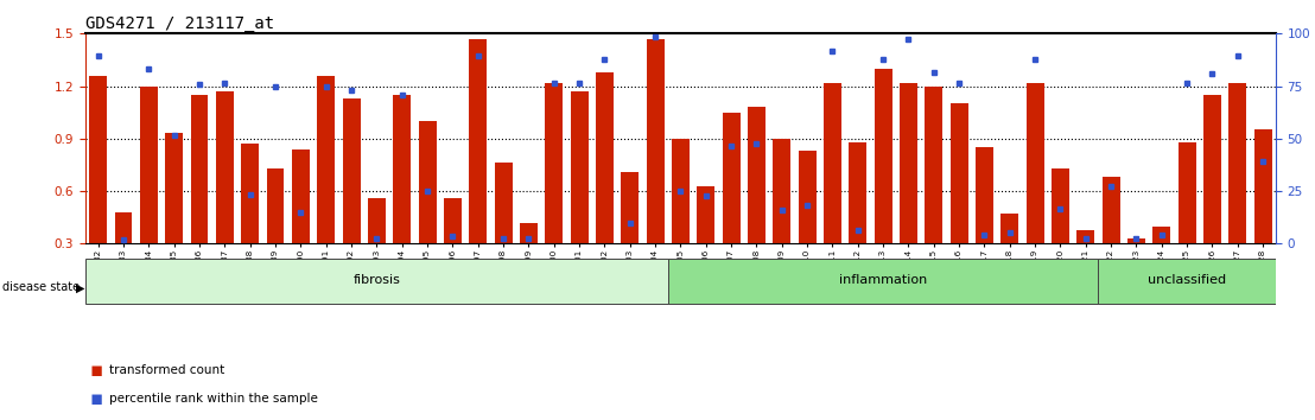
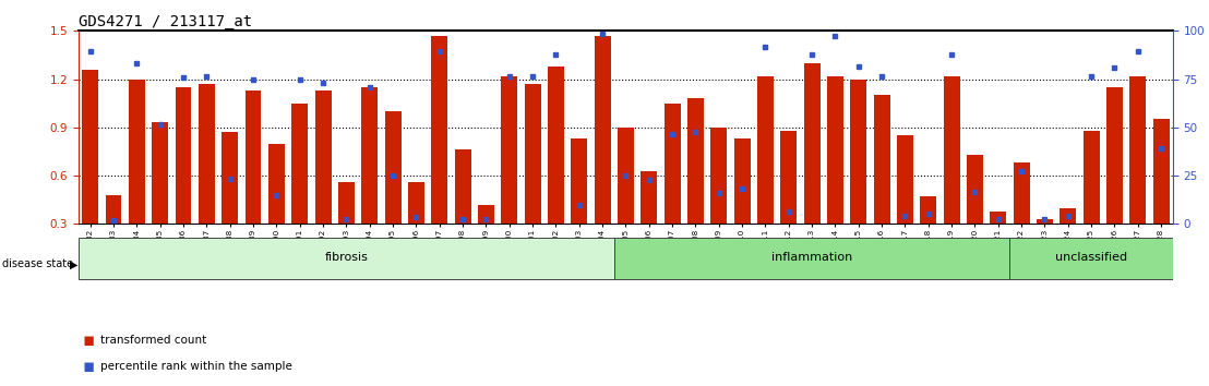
GSM380389: 0.73 -> 1.13
GSM380390: 0.84 -> 0.80
GSM380391: 1.26 -> 1.05
GSM380403: 0.71 -> 0.83
